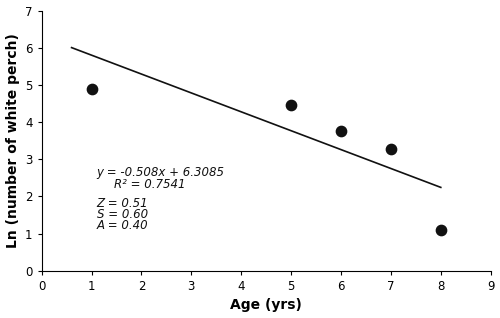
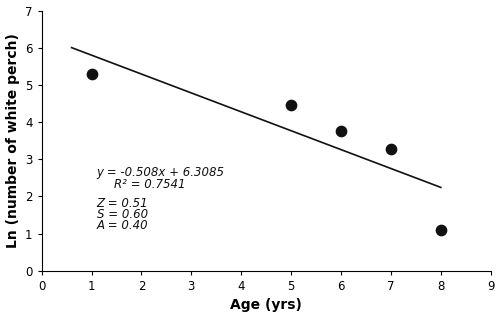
1: 4.90 -> 5.30
